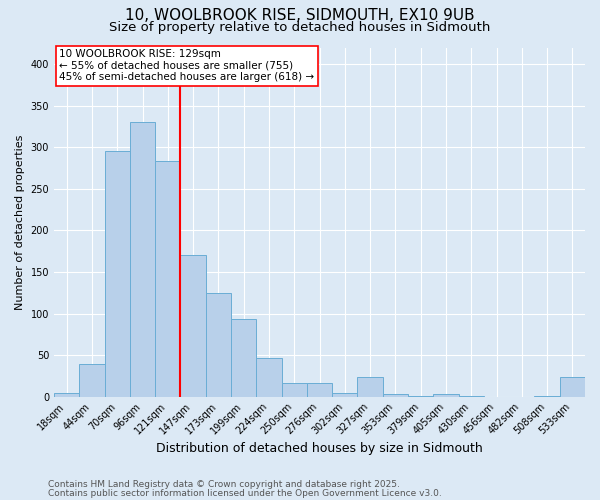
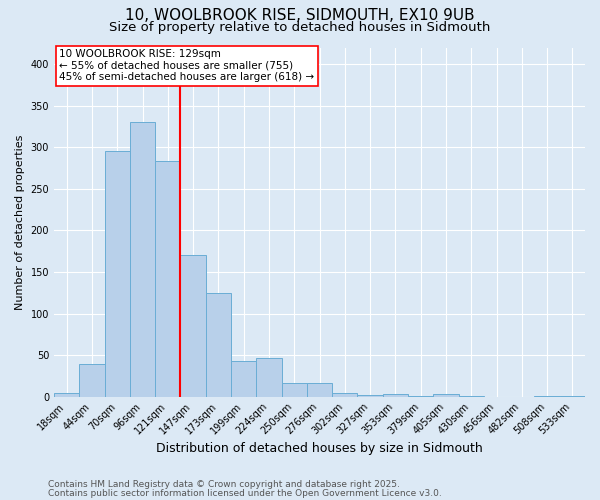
199sqm: 94 -> 43
327sqm: 24 -> 2
533sqm: 24 -> 1
